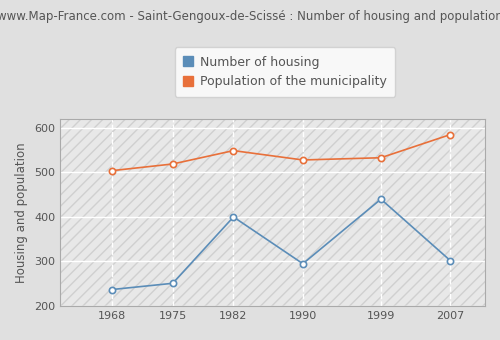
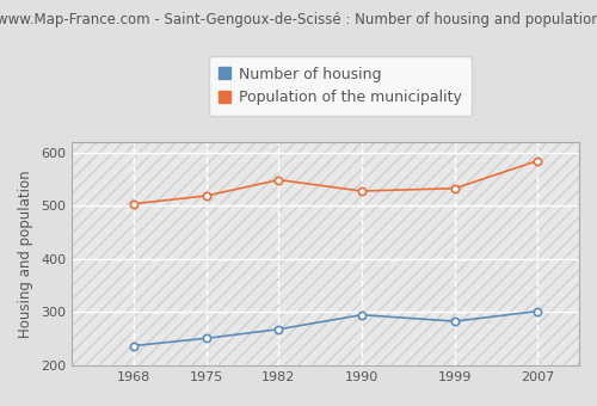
Number of housing/1982: 400 -> 268
Number of housing/1999: 440 -> 283
